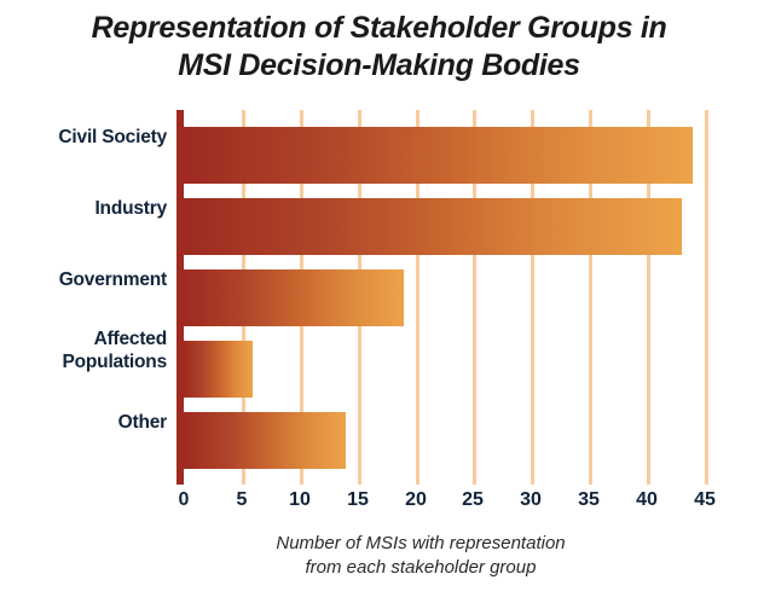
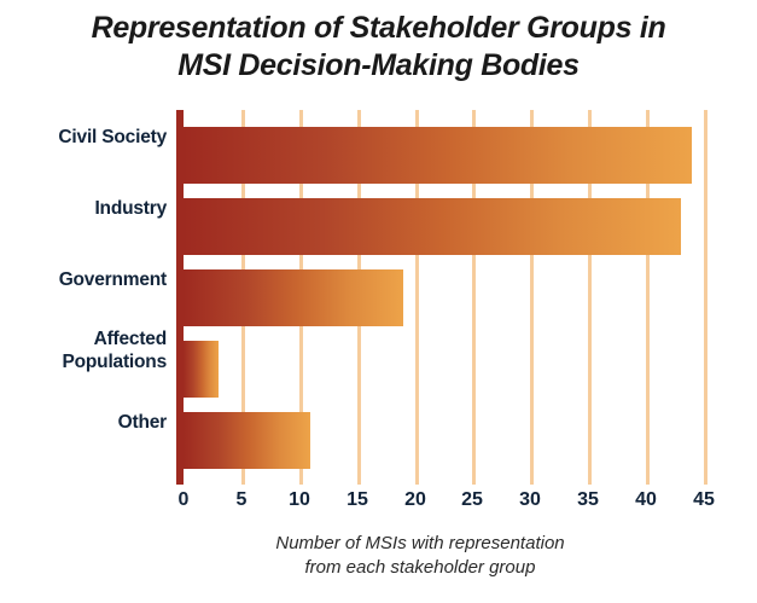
Affected Populations: 6 -> 3
Other: 14 -> 11
